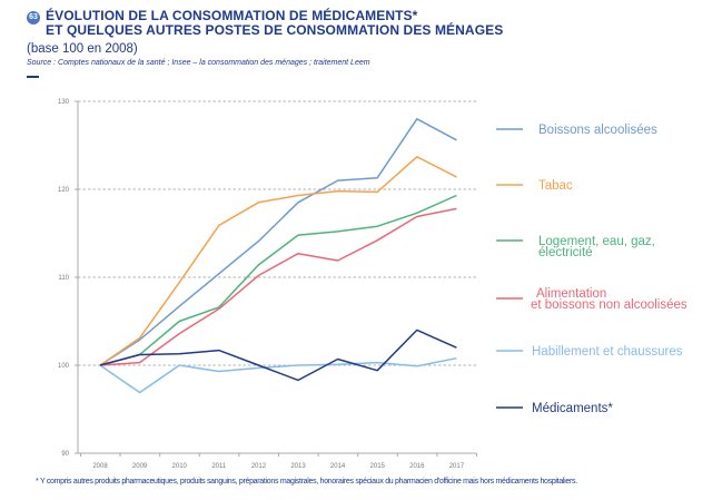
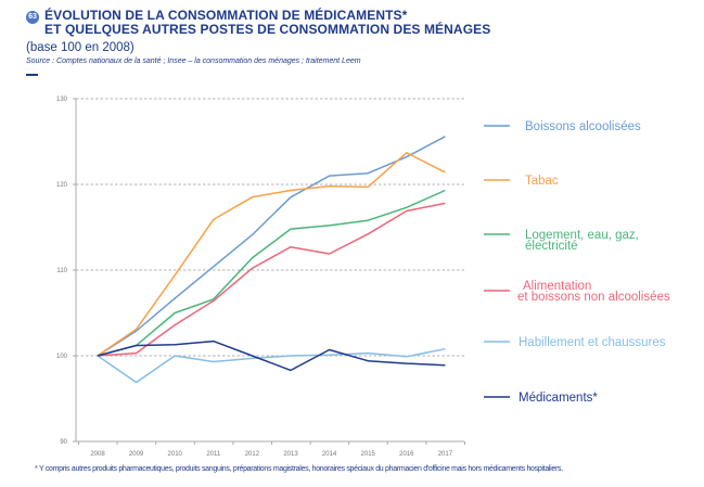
Boissons alcoolisées/2016: 128 -> 123
Médicaments*/2016: 104 -> 99
Médicaments*/2017: 102 -> 99
